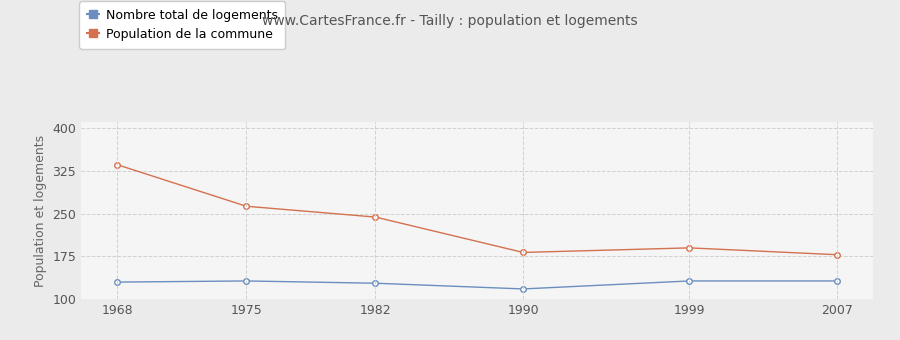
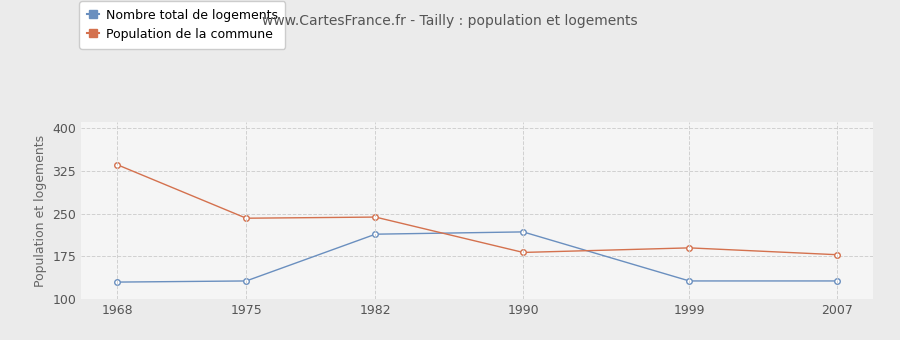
Population de la commune/1975: 263 -> 242
Nombre total de logements/1982: 128 -> 214
Nombre total de logements/1990: 118 -> 218
